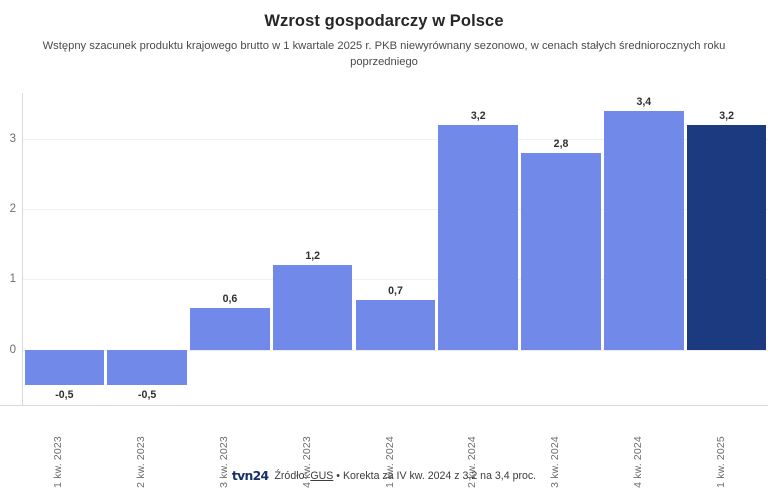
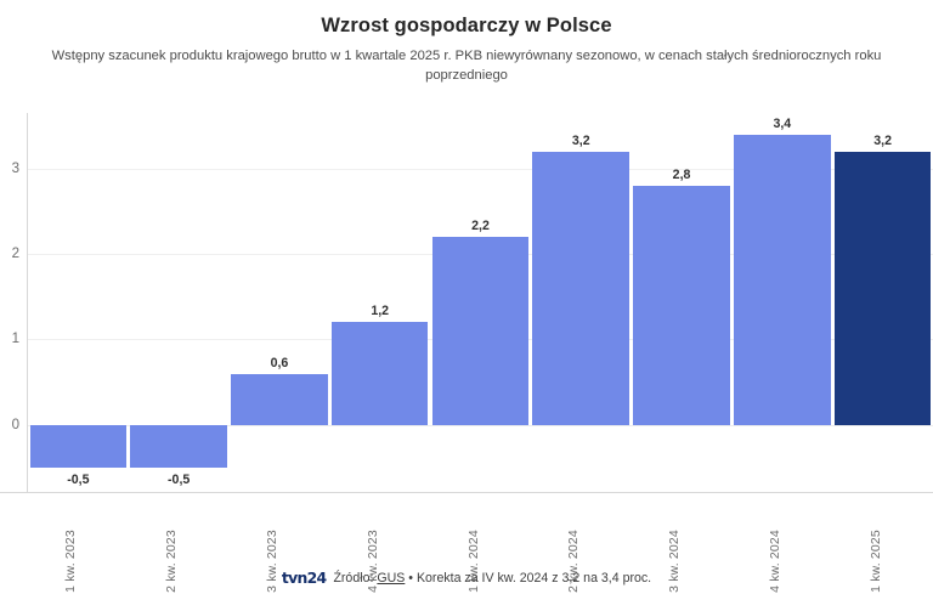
1 kw. 2024: 0,7 -> 2,2
